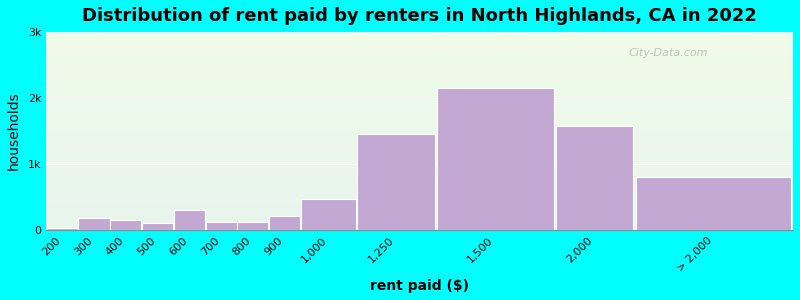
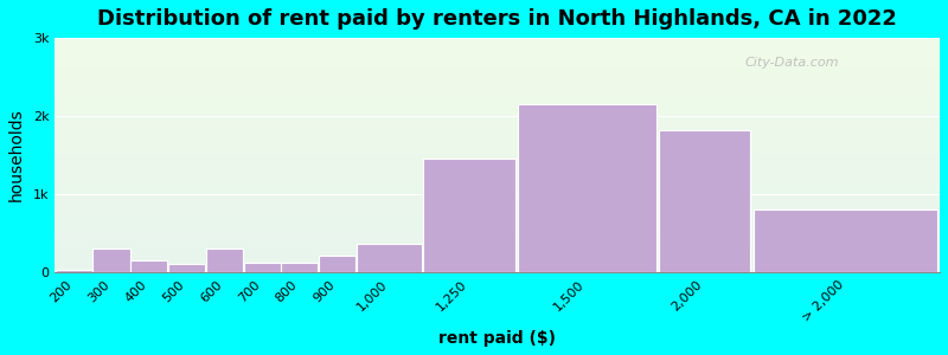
300: 0.18k -> 0.30k
1,000: 0.47k -> 0.36k
2,000: 1.58k -> 1.82k
